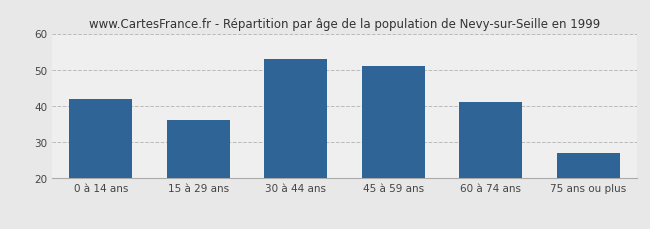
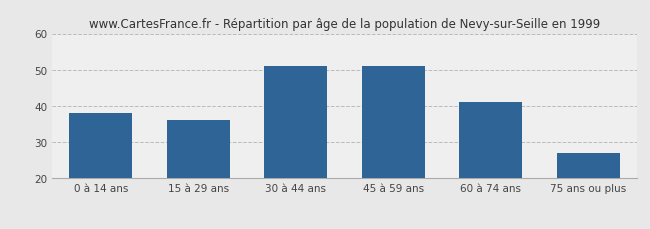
0 à 14 ans: 42 -> 38
30 à 44 ans: 53 -> 51
